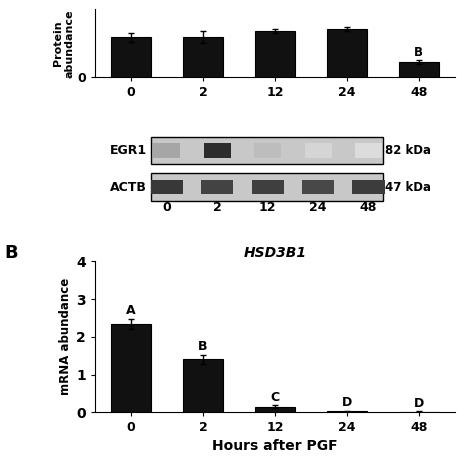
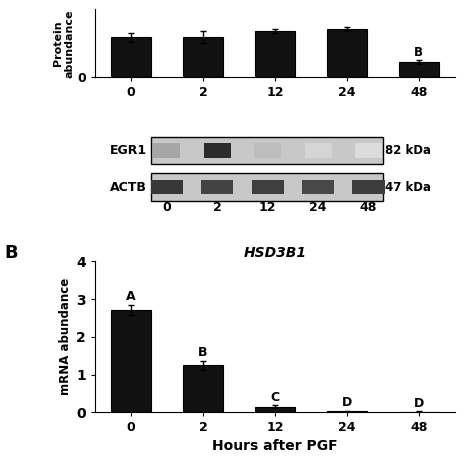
HSD3B1/0: 2.35 -> 2.72
HSD3B1/2: 1.40 -> 1.25
